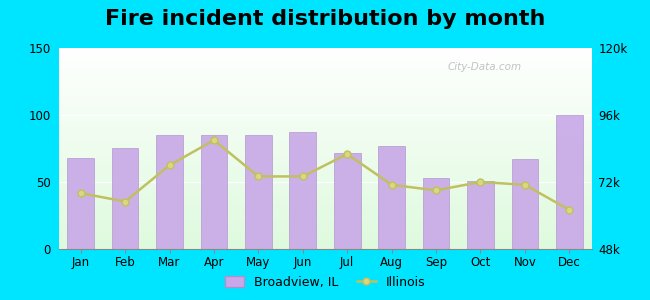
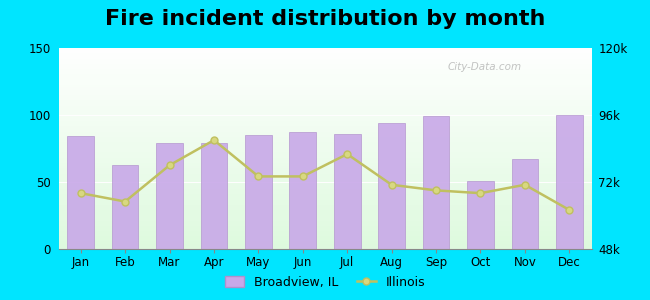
Broadview, IL/Jan: 68 -> 84
Broadview, IL/Feb: 75 -> 63
Broadview, IL/Mar: 85 -> 79
Broadview, IL/Apr: 85 -> 79
Broadview, IL/Jul: 72 -> 86
Broadview, IL/Aug: 77 -> 94
Broadview, IL/Sep: 53 -> 99
Illinois/Oct: 72k -> 68k
